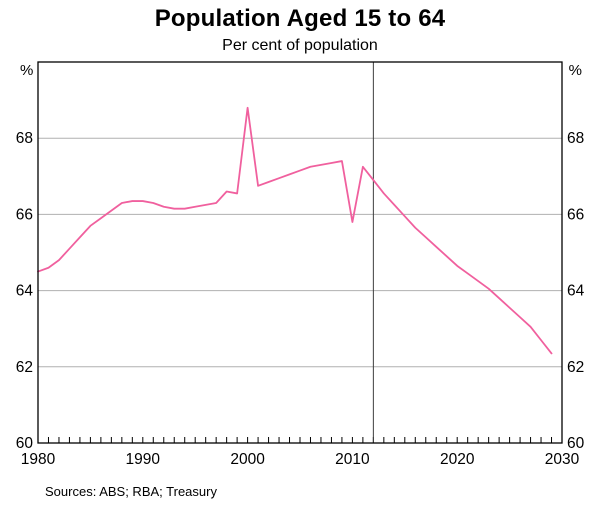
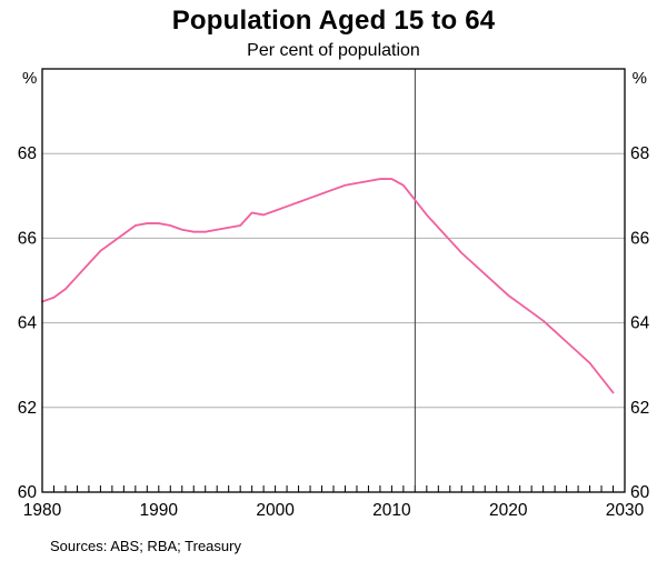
2000: 68.8 -> 66.7
2010: 65.8 -> 67.4
